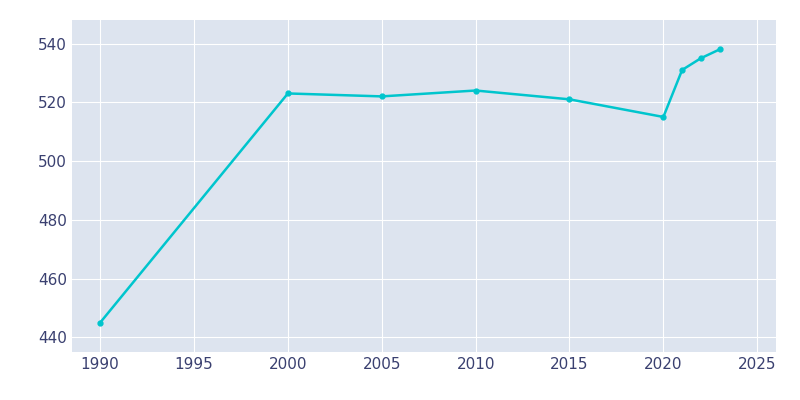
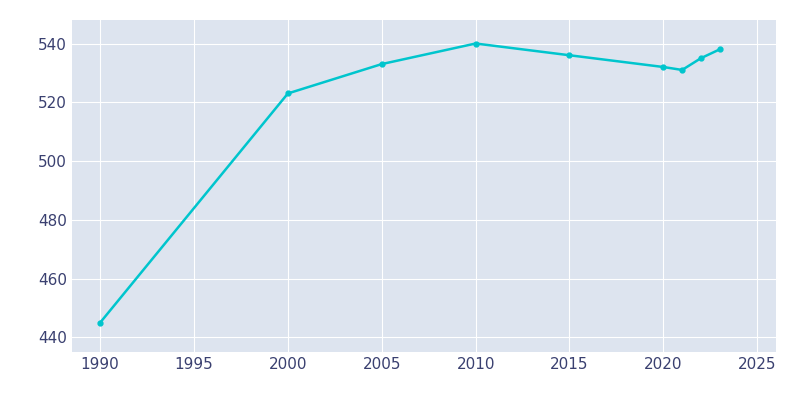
2005: 522 -> 533
2010: 524 -> 540
2015: 521 -> 536
2020: 515 -> 532
